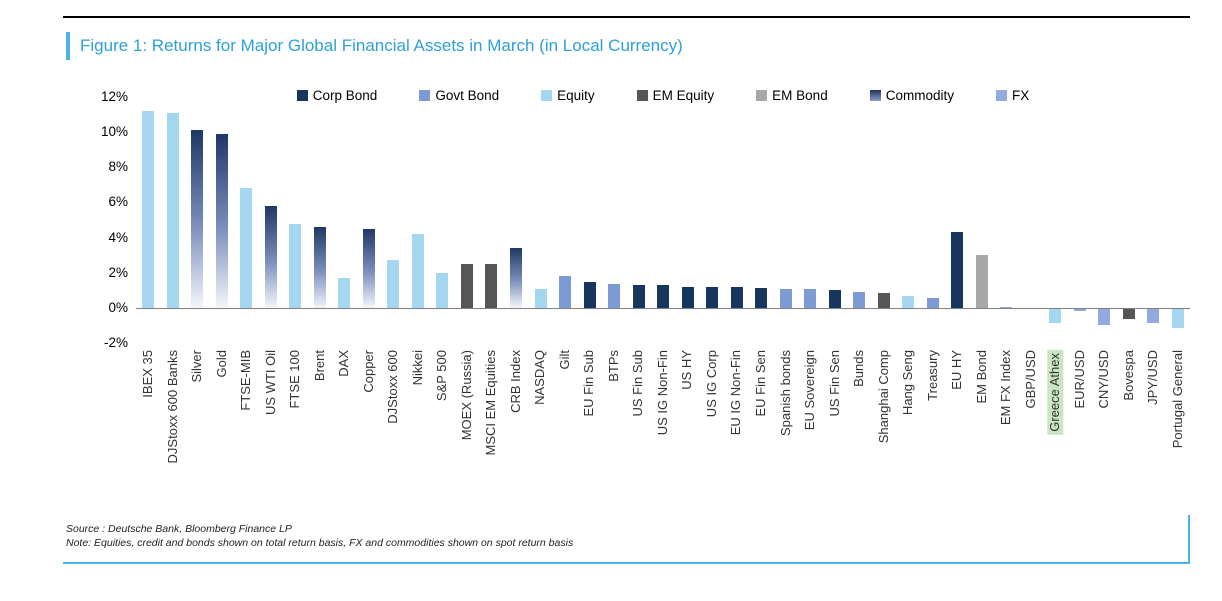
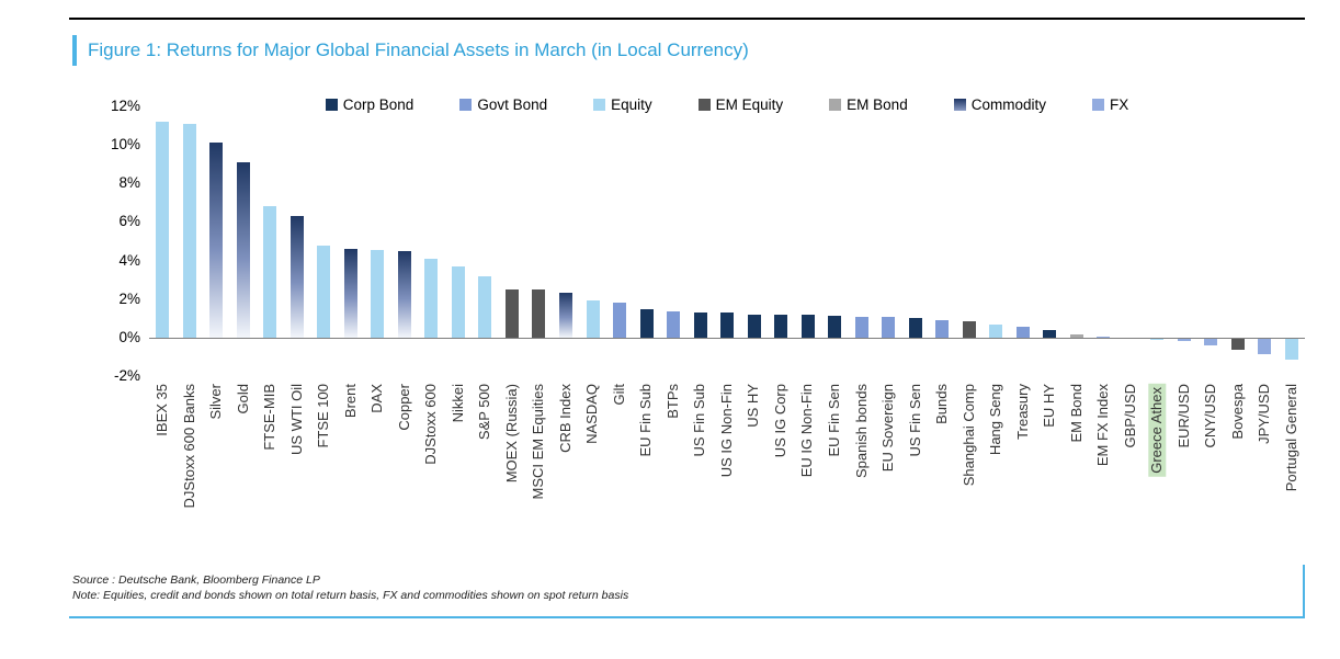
Gold: 9.9% -> 9.1%
US WTI Oil: 5.8% -> 6.3%
DAX: 1.7% -> 4.5%
DJStoxx 600: 2.7% -> 4.1%
Nikkei: 4.2% -> 3.7%
S&P 500: 2.0% -> 3.2%
CRB Index: 3.4% -> 2.3%
NASDAQ: 1.1% -> 1.9%
EU HY: 4.3% -> 0.4%
EM Bond: 3.0% -> 0.1%
Greece Athex: -0.8% -> -0.1%
CNY/USD: -0.9% -> -0.3%
